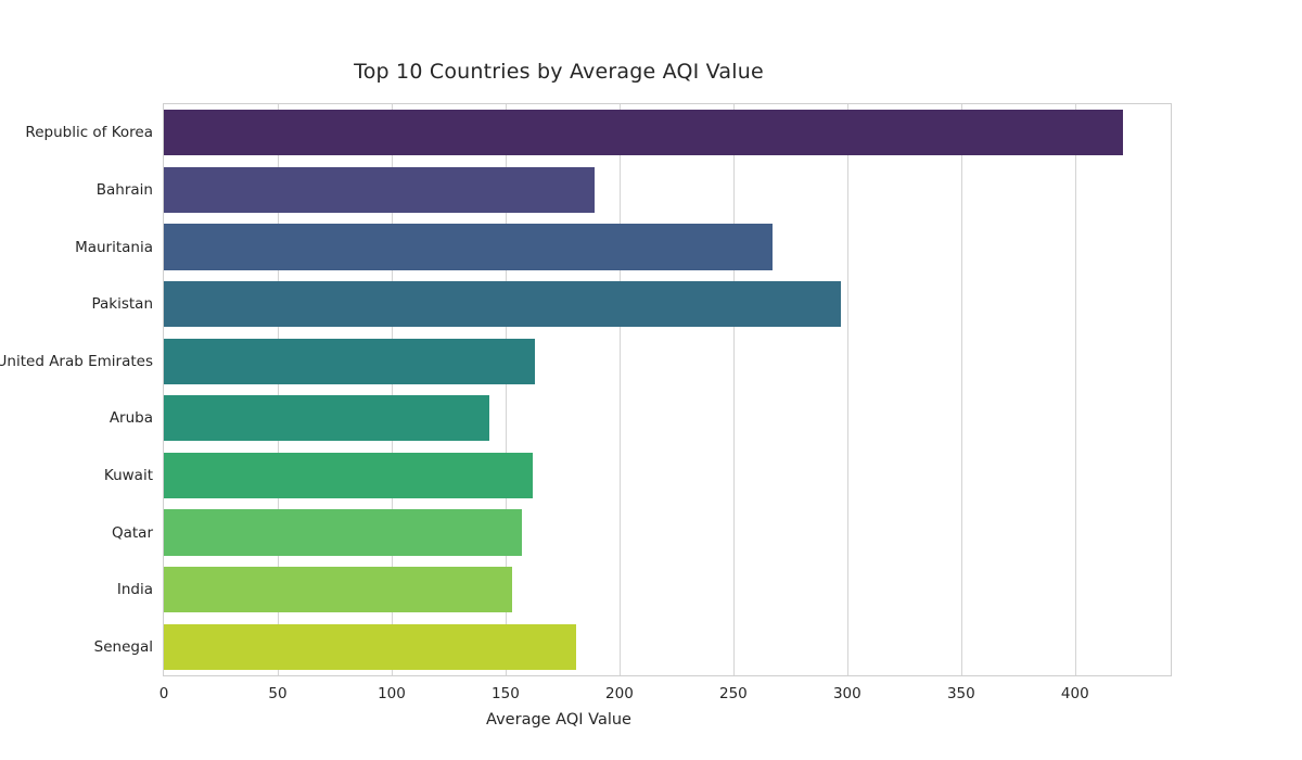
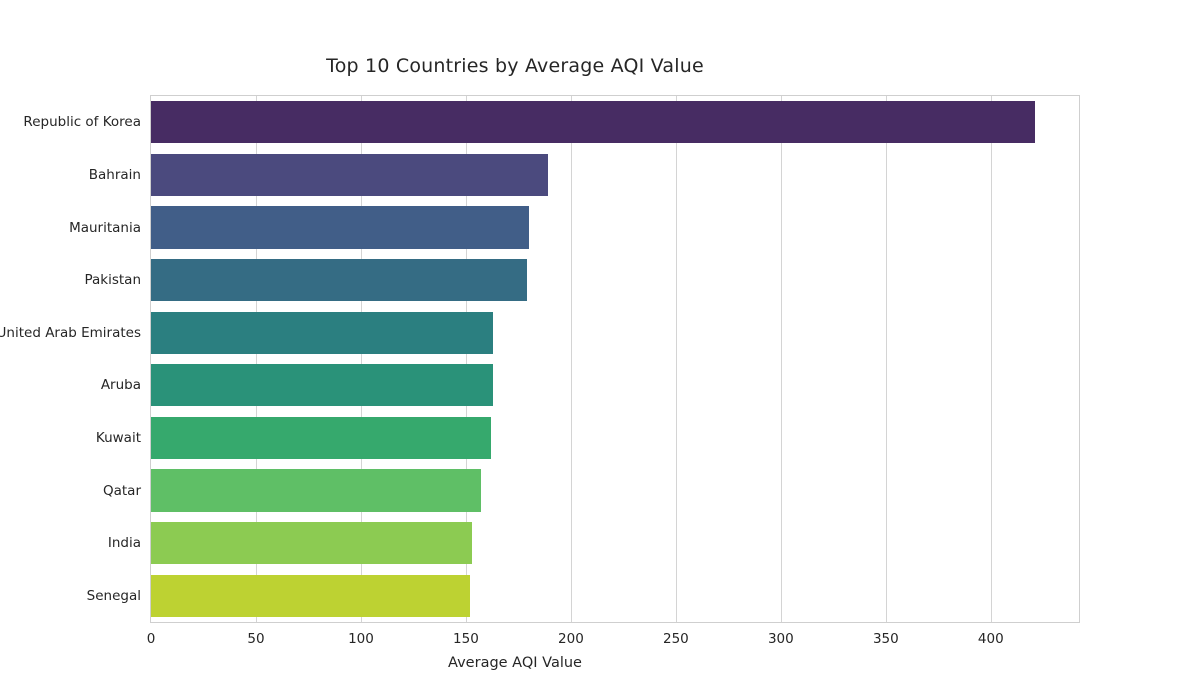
Mauritania: 267 -> 180
Pakistan: 297 -> 179
Aruba: 143 -> 163
Senegal: 181 -> 152
